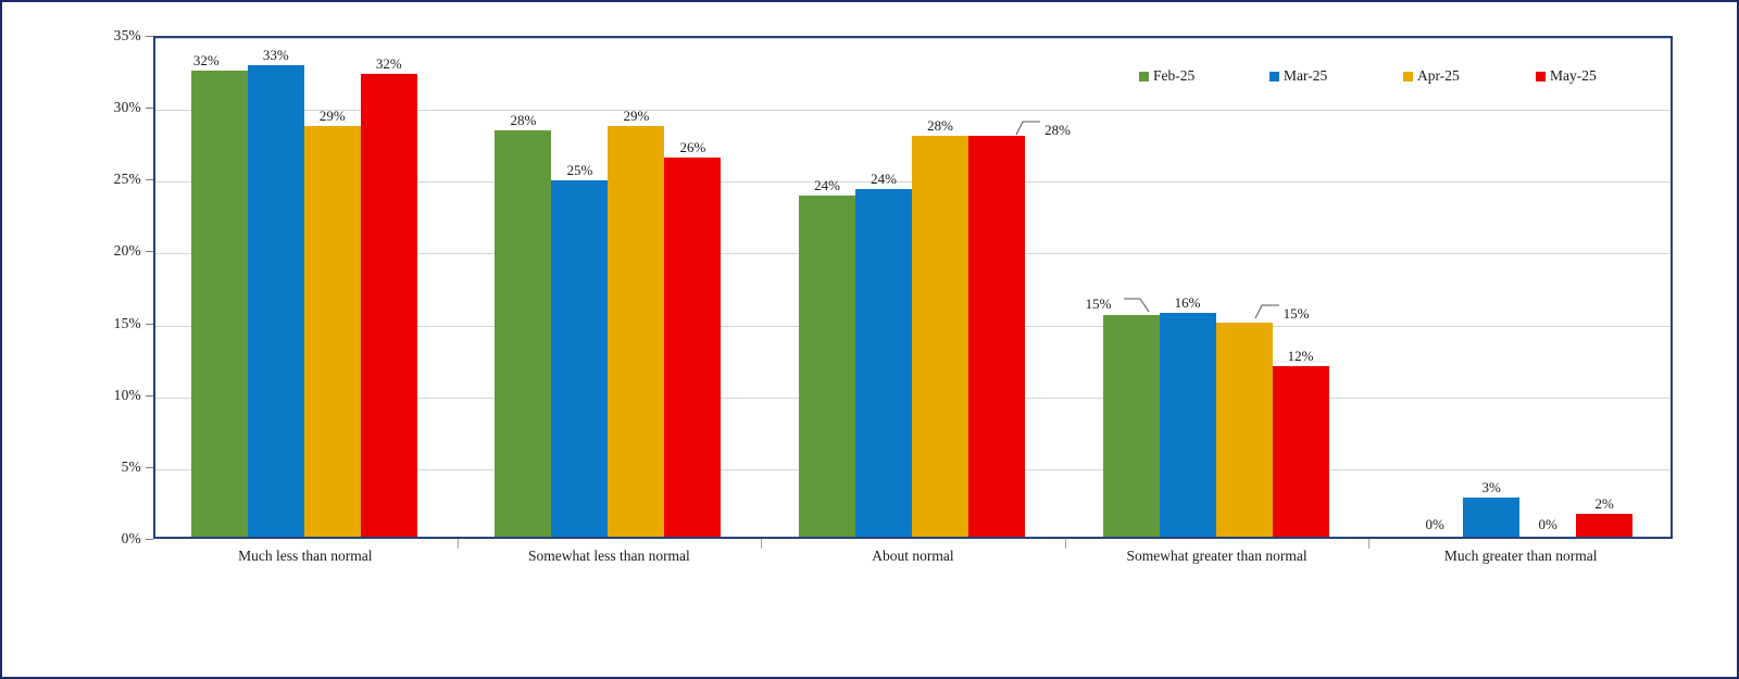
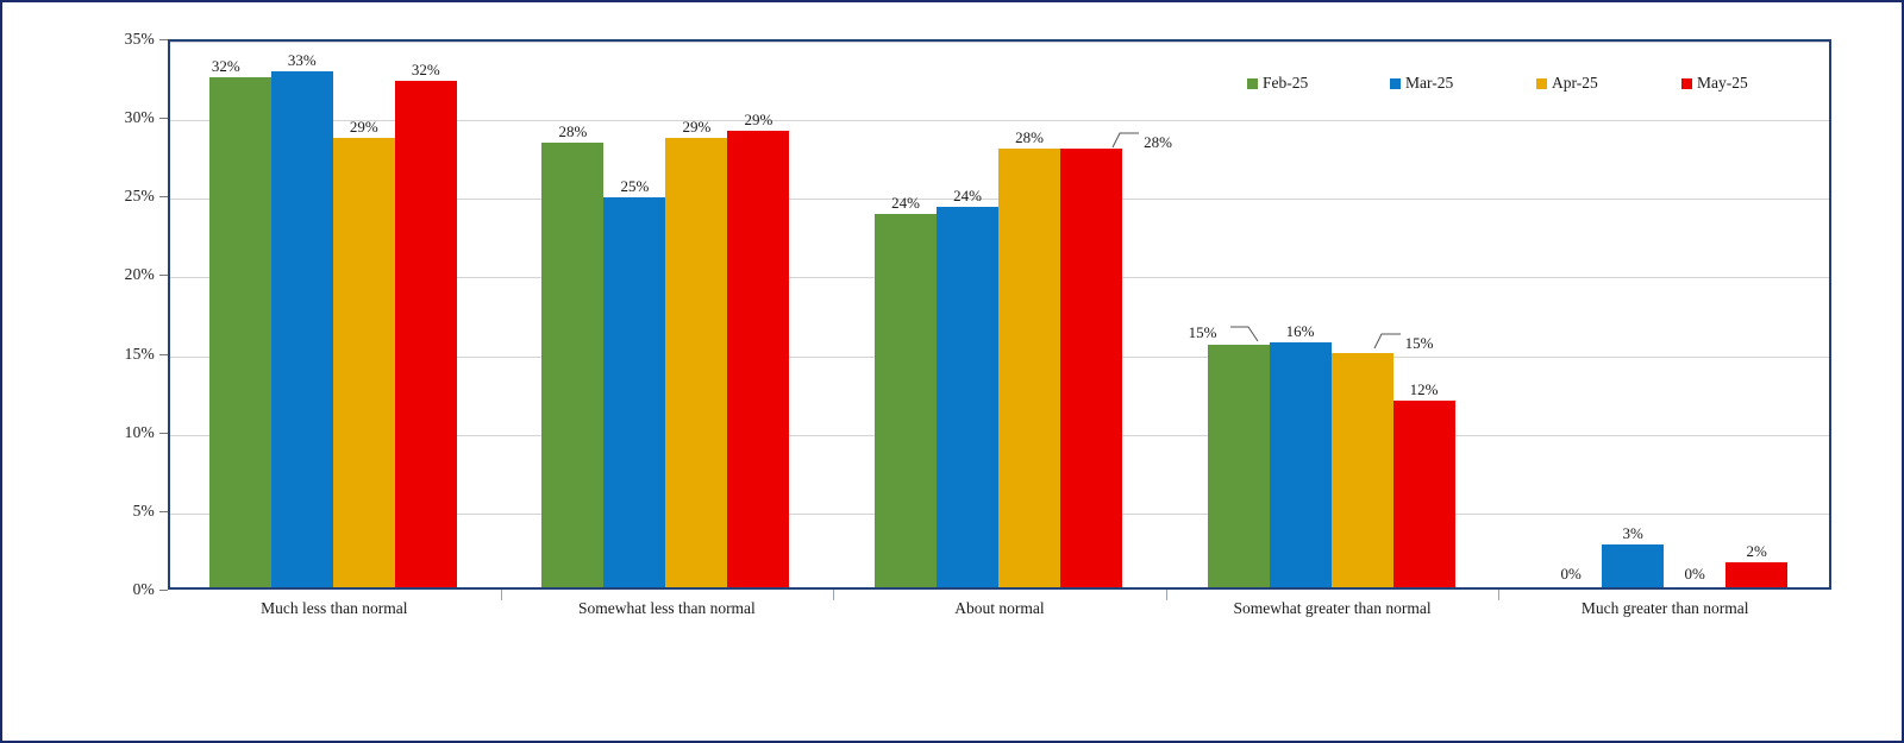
May-25/Somewhat less than normal: 26% -> 29%
